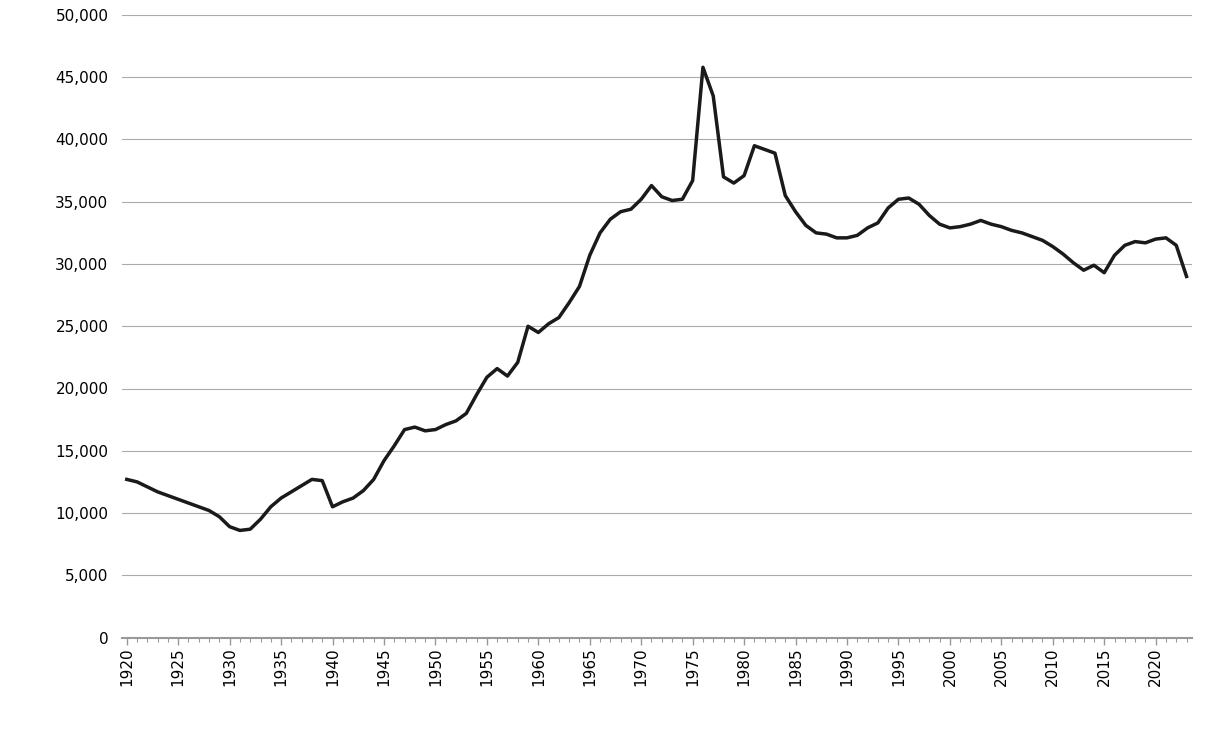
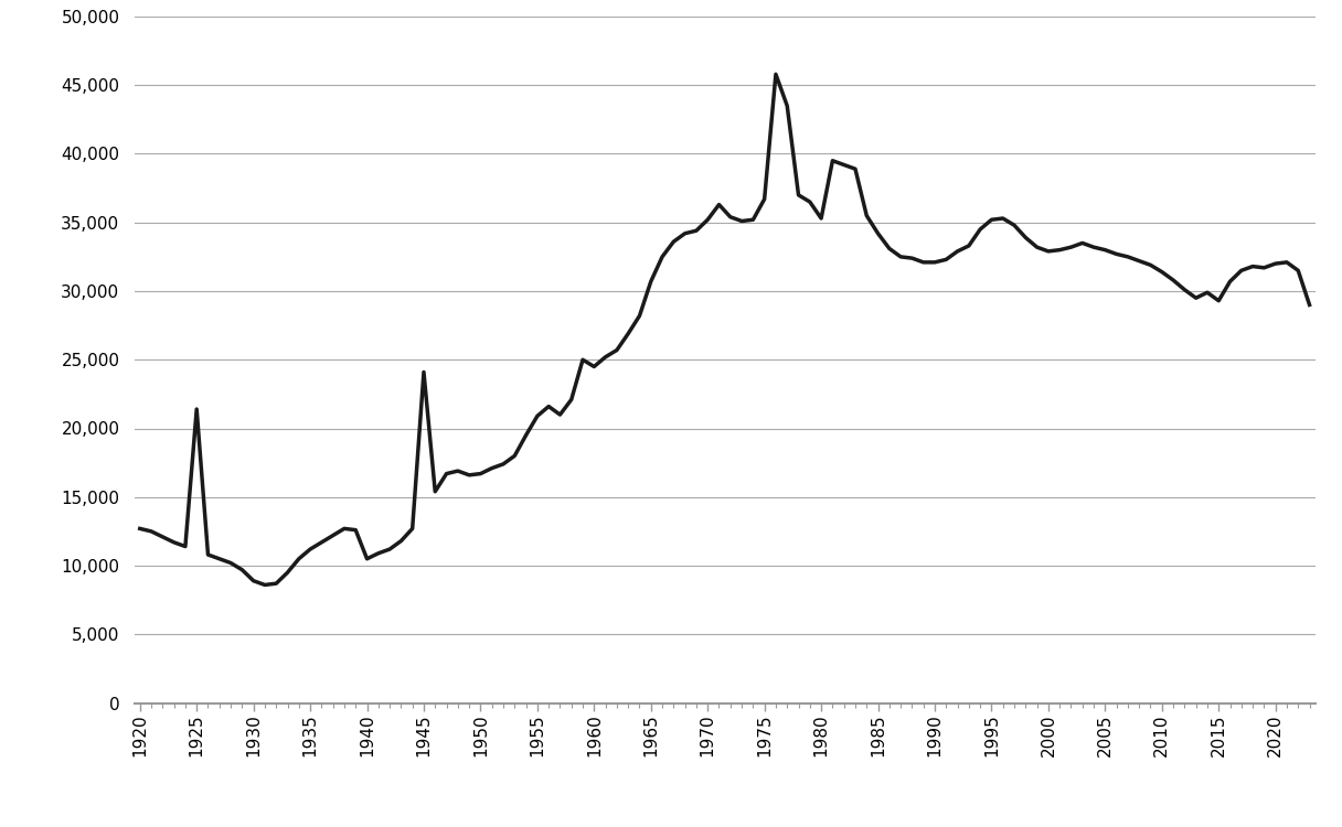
1925: 11,100 -> 21,400
1945: 14,200 -> 24,100
1980: 37,100 -> 35,300
